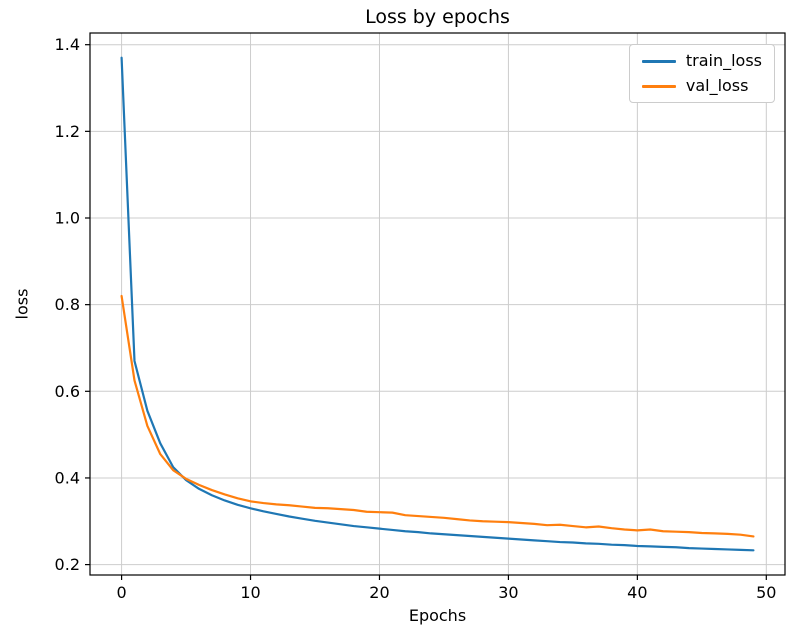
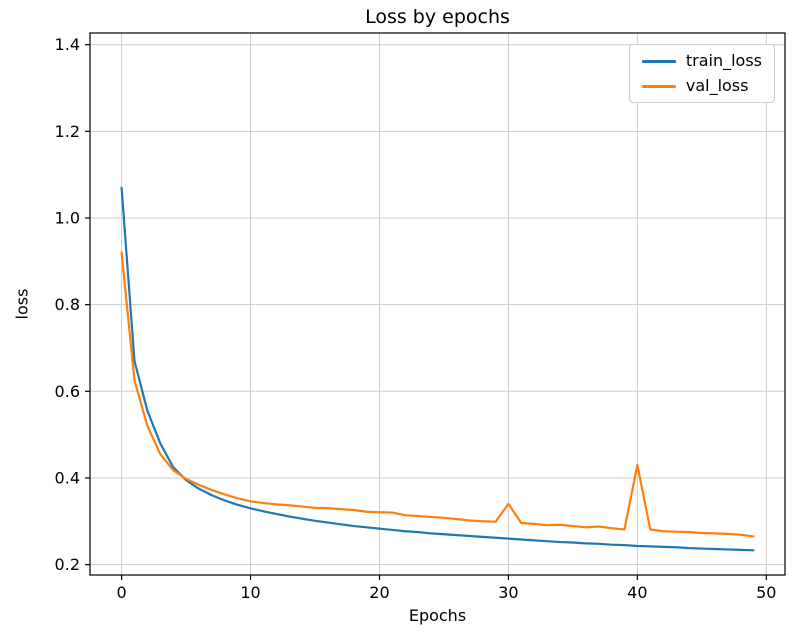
train_loss/0: 1.37 -> 1.07
val_loss/0: 0.82 -> 0.92
val_loss/30: 0.30 -> 0.34
val_loss/40: 0.28 -> 0.43
